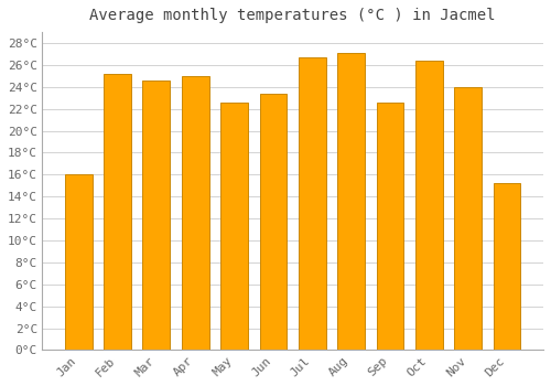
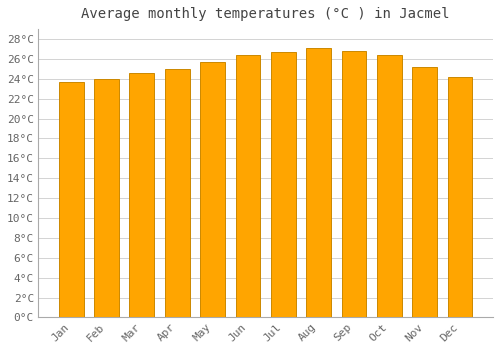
Jan: 16.0°C -> 23.7°C
Feb: 25.2°C -> 24.0°C
May: 22.6°C -> 25.7°C
Jun: 23.4°C -> 26.4°C
Sep: 22.6°C -> 26.8°C
Nov: 24.0°C -> 25.2°C
Dec: 15.2°C -> 24.2°C
